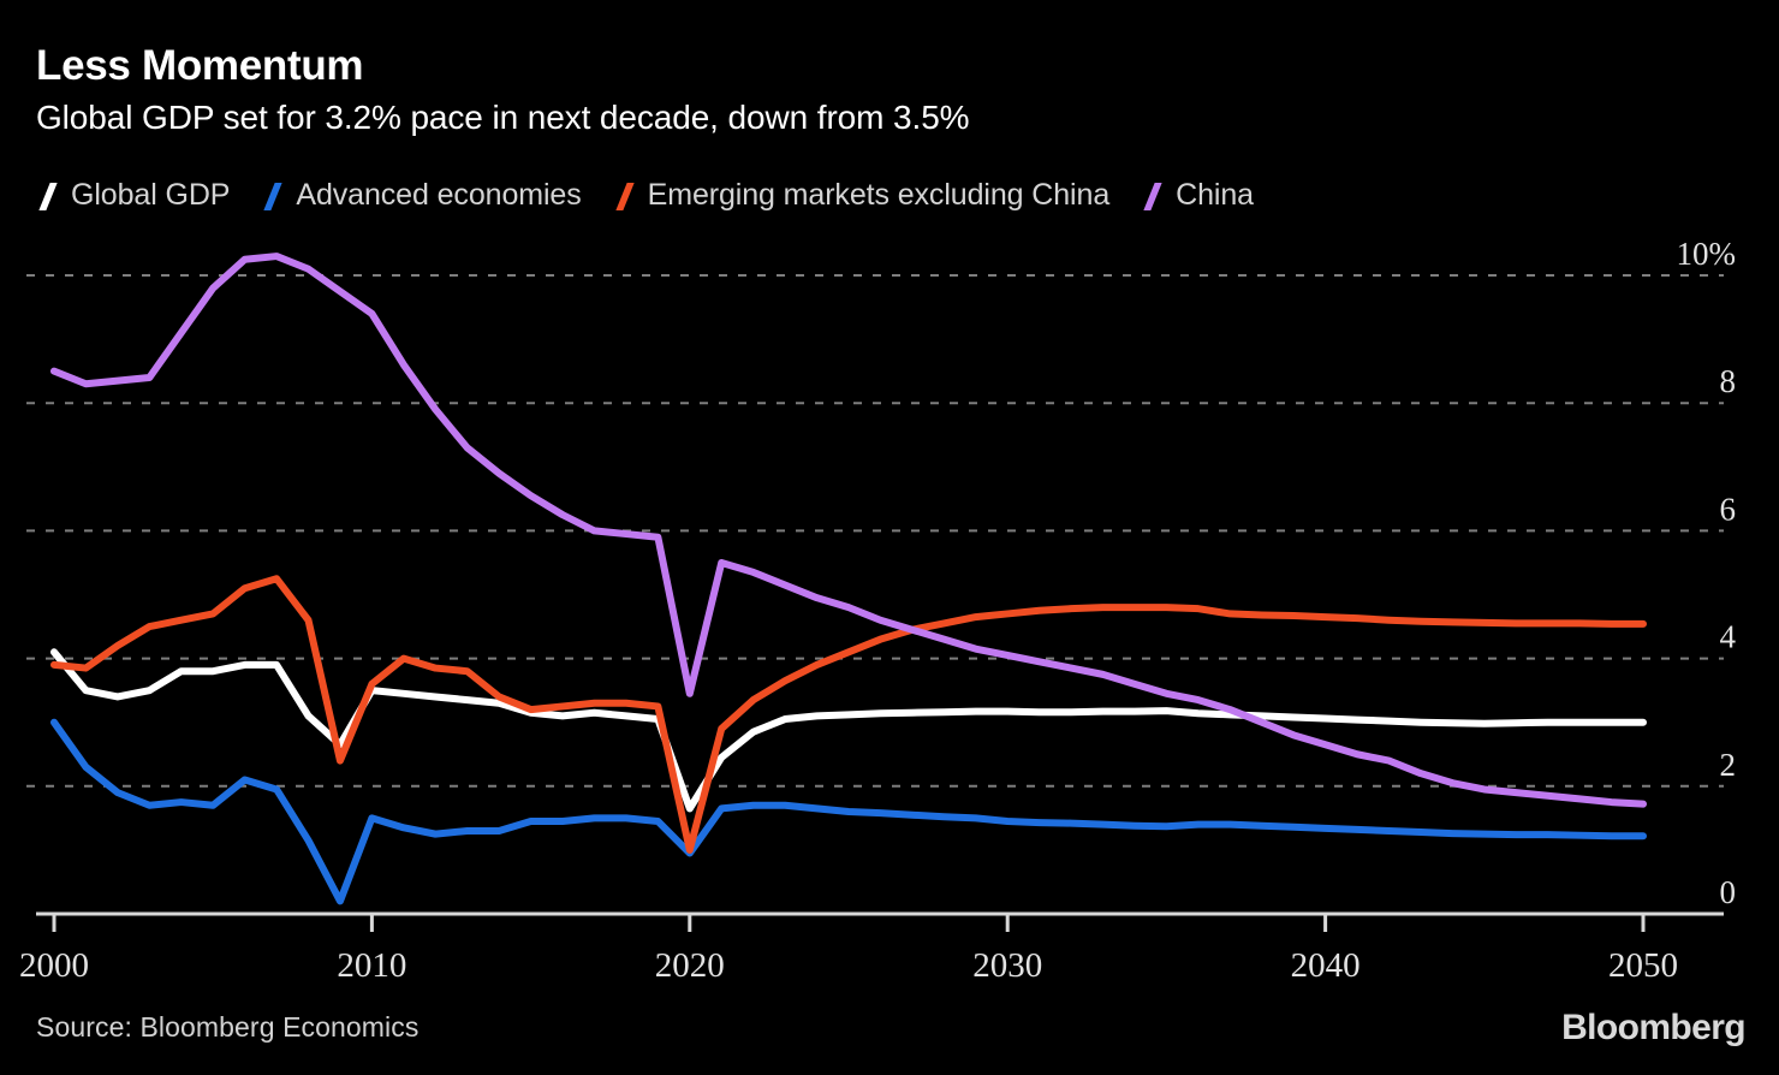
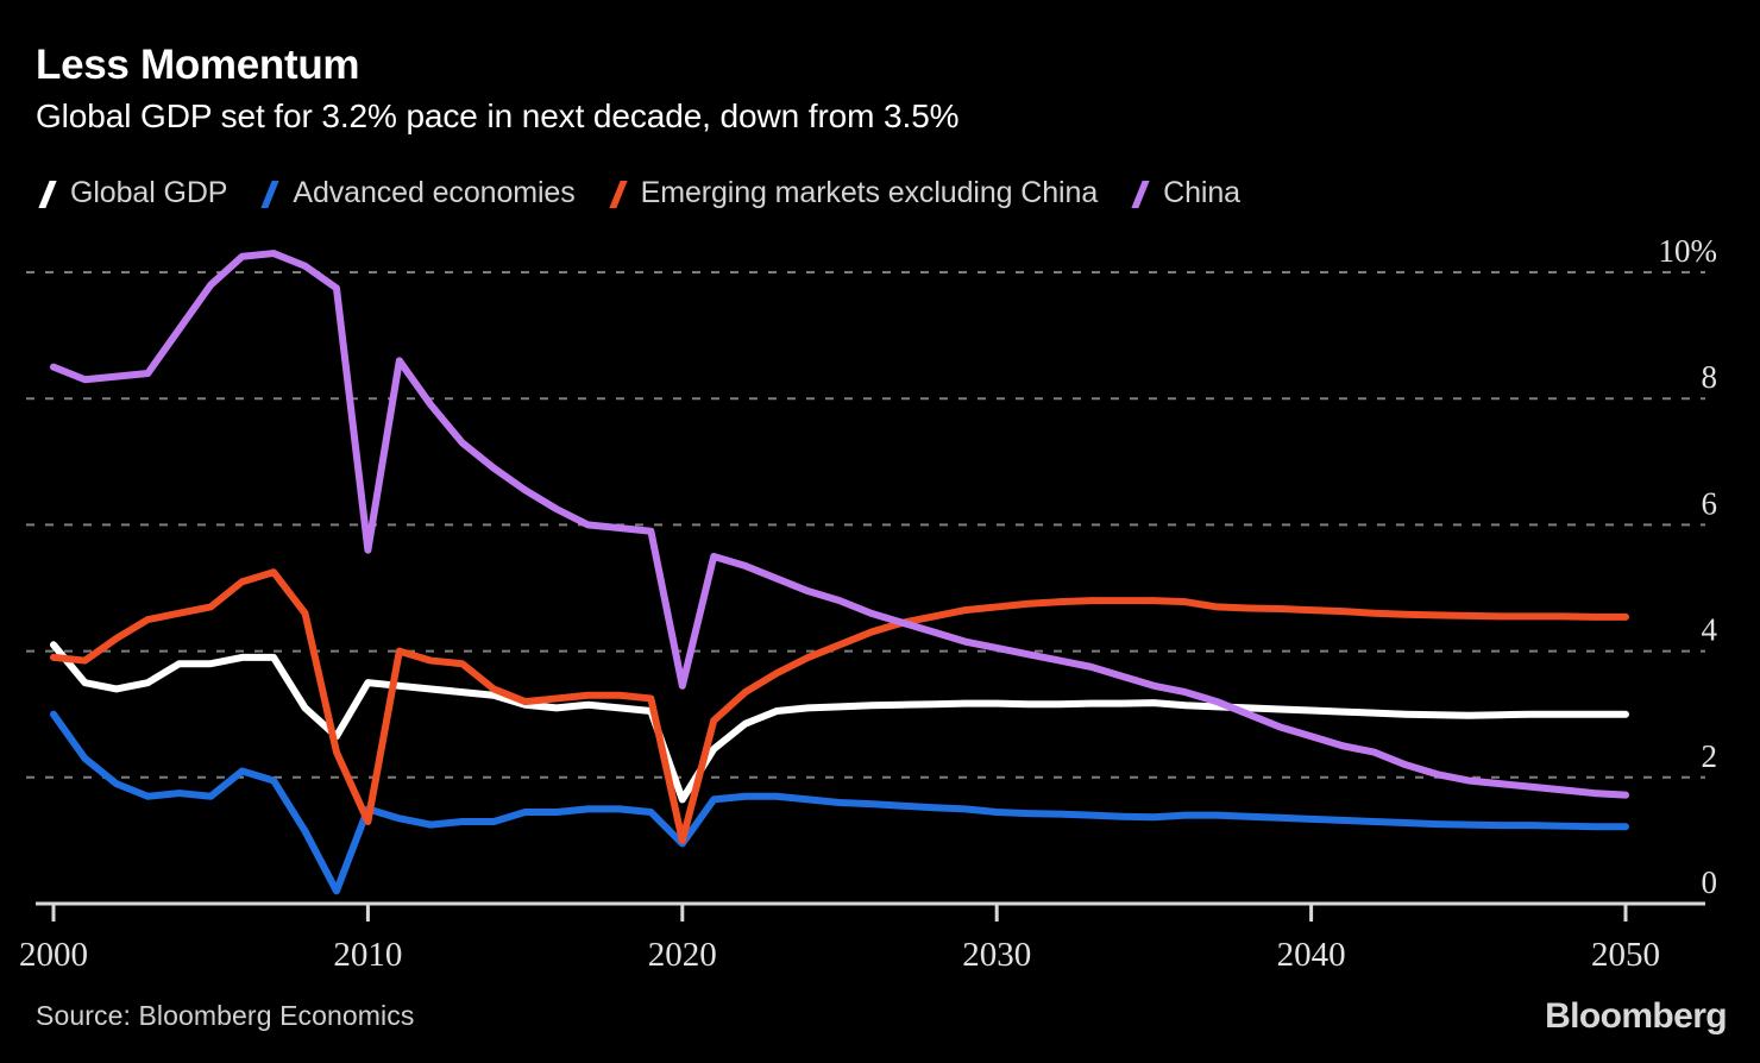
Emerging markets excluding China/2010: 3.6% -> 1.3%
China/2010: 9.4% -> 5.6%
